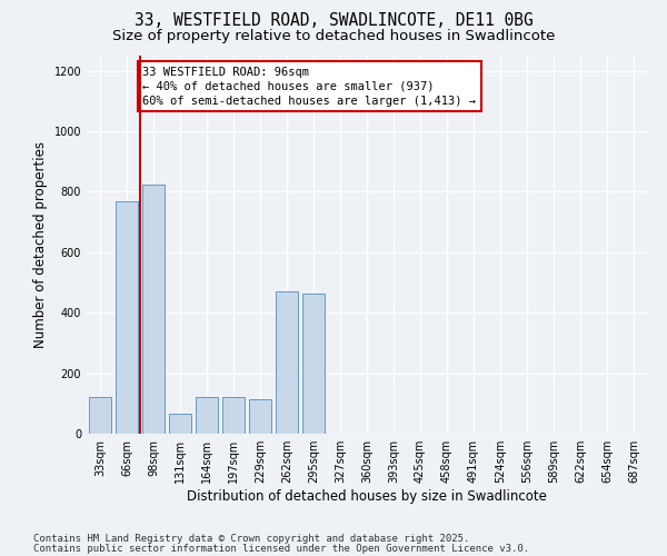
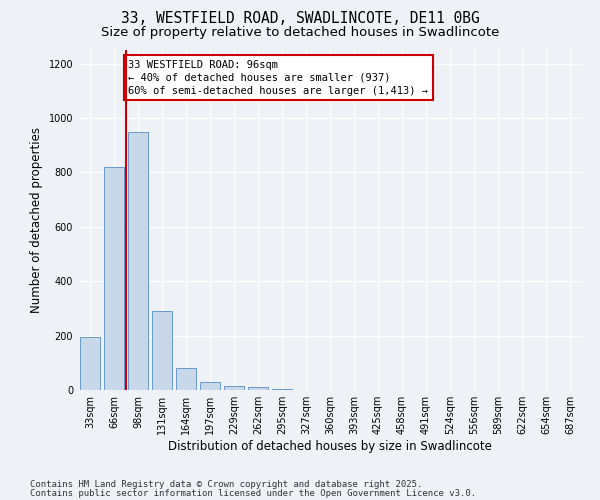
33sqm: 120 -> 195
66sqm: 770 -> 820
98sqm: 825 -> 950
131sqm: 65 -> 290
164sqm: 120 -> 80
197sqm: 120 -> 30
229sqm: 115 -> 15
262sqm: 470 -> 10
295sqm: 465 -> 5
